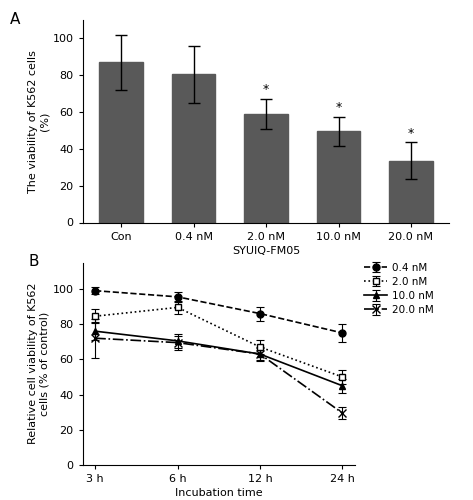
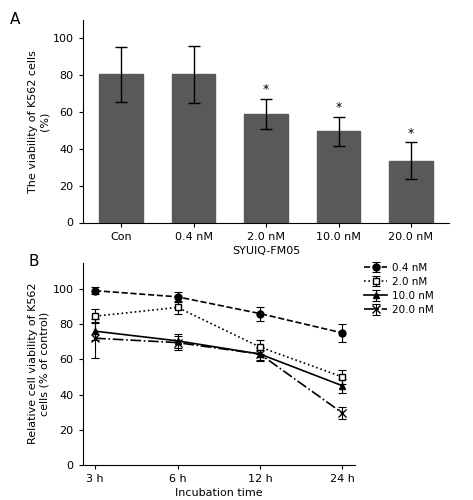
Con: 87 -> 80
